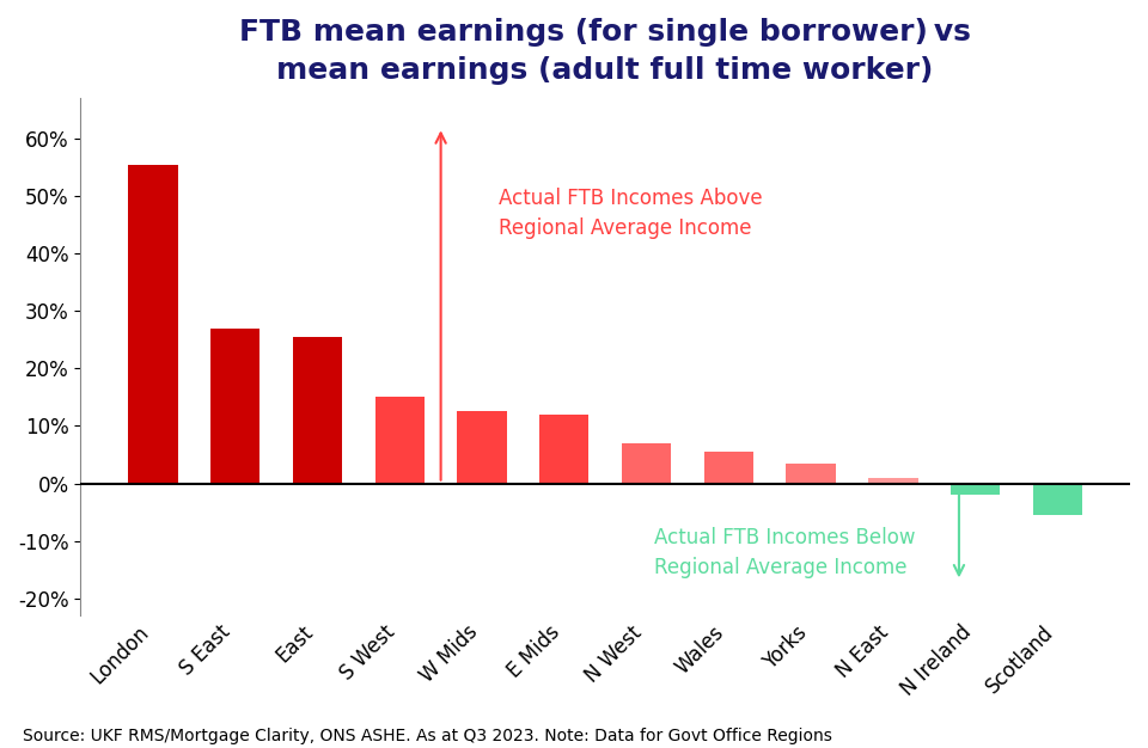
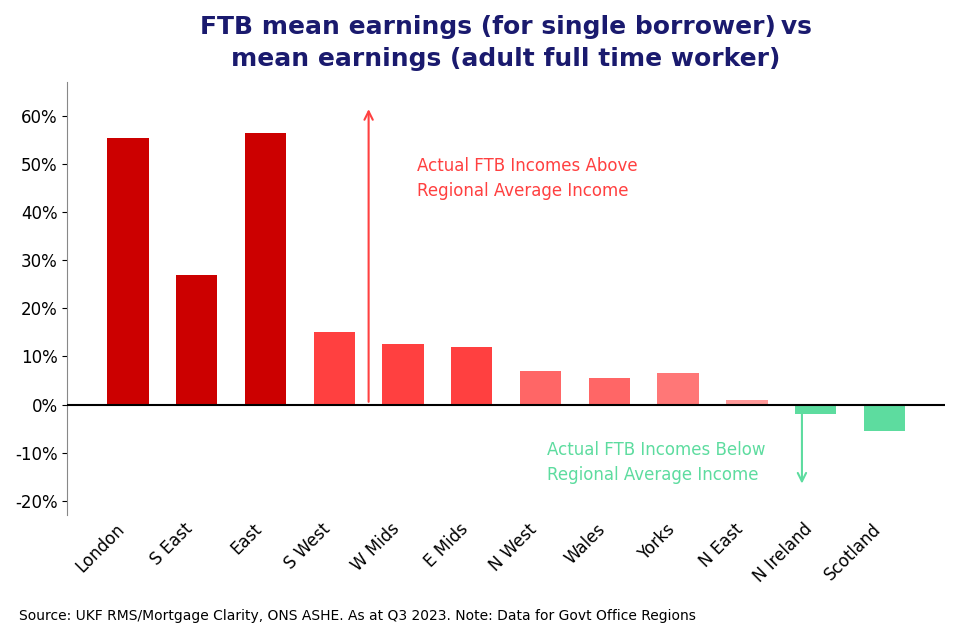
East: 25.5% -> 56.5%
Yorks: 3.5% -> 6.5%
